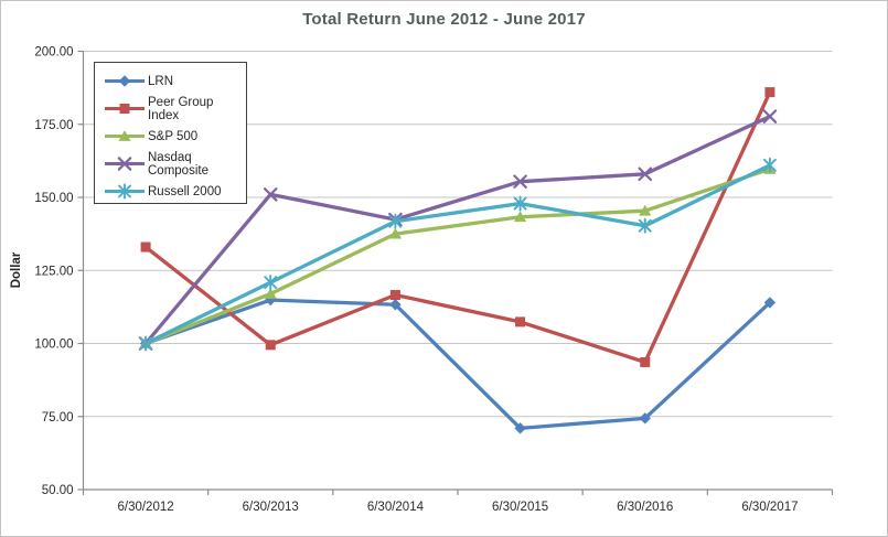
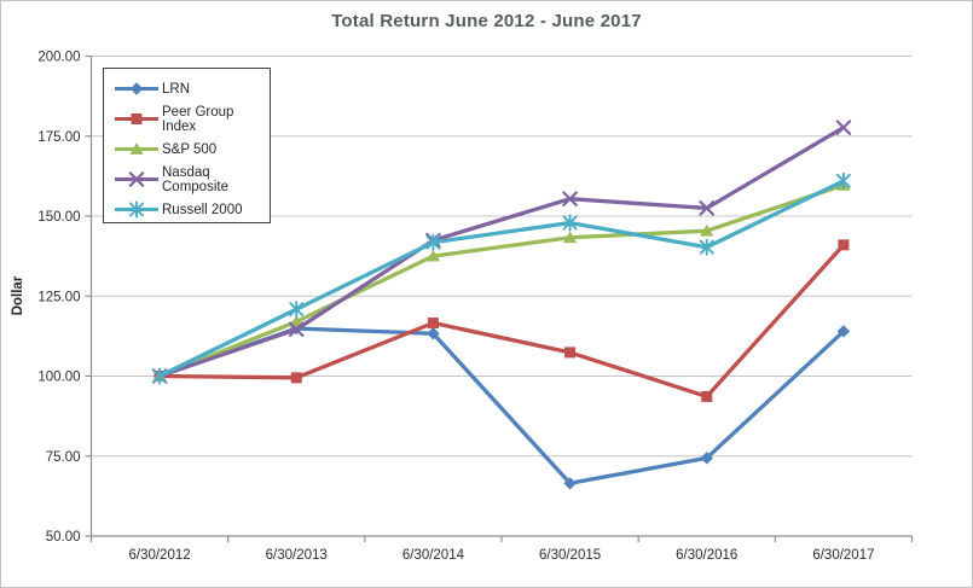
Peer Group Index/6/30/2012: 133 -> 100
Nasdaq Composite/6/30/2013: 151 -> 115
LRN/6/30/2015: 71 -> 66
Nasdaq Composite/6/30/2016: 158 -> 152
Peer Group Index/6/30/2017: 186 -> 141
